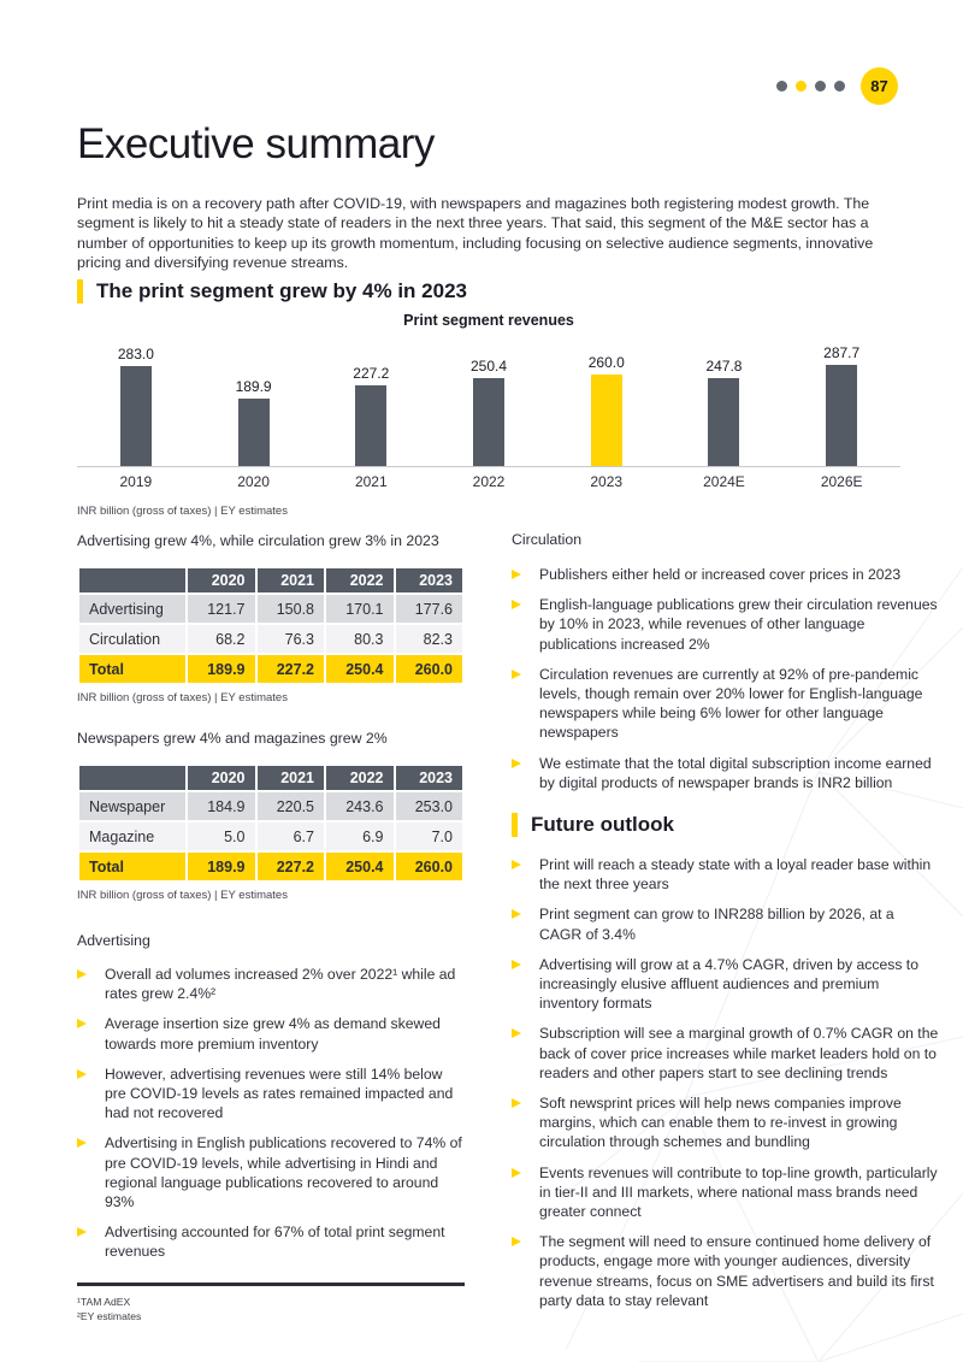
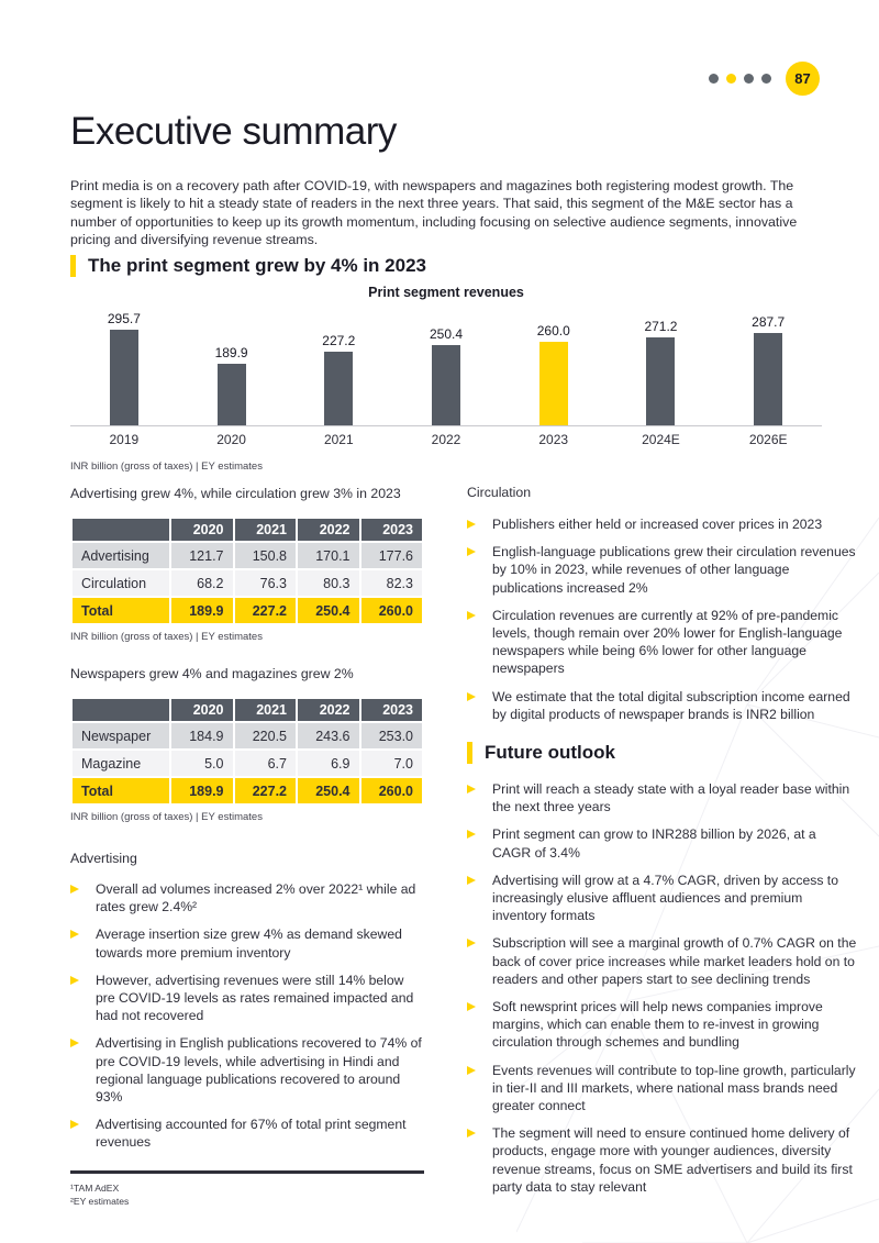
2019: 283.0 -> 295.7
2024E: 247.8 -> 271.2
